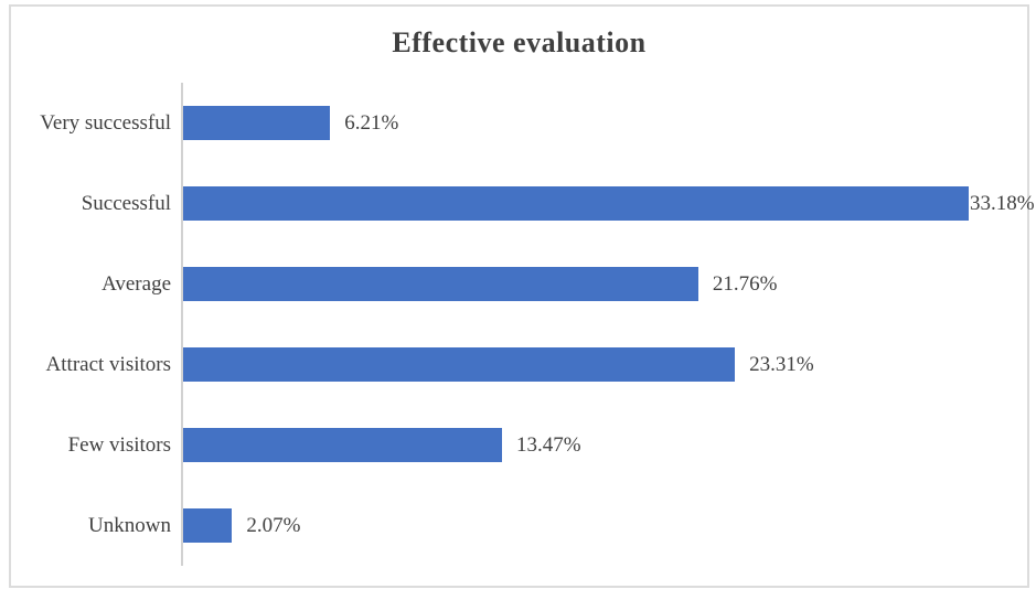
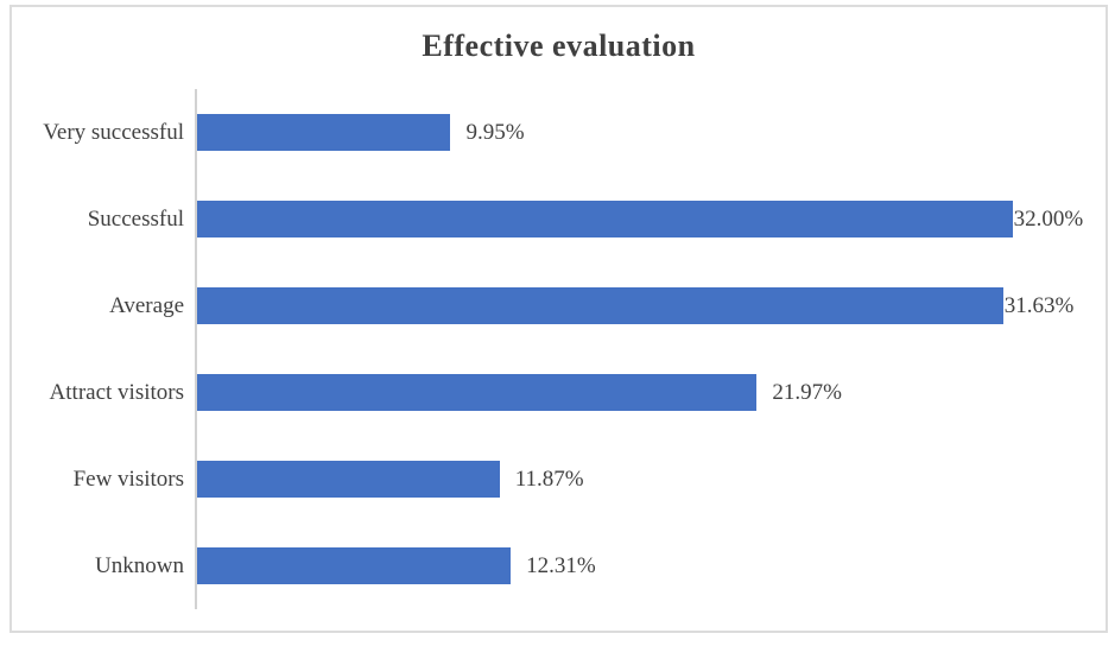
Very successful: 6.21% -> 9.95%
Successful: 33.18% -> 32.00%
Average: 21.76% -> 31.63%
Attract visitors: 23.31% -> 21.97%
Few visitors: 13.47% -> 11.87%
Unknown: 2.07% -> 12.31%
